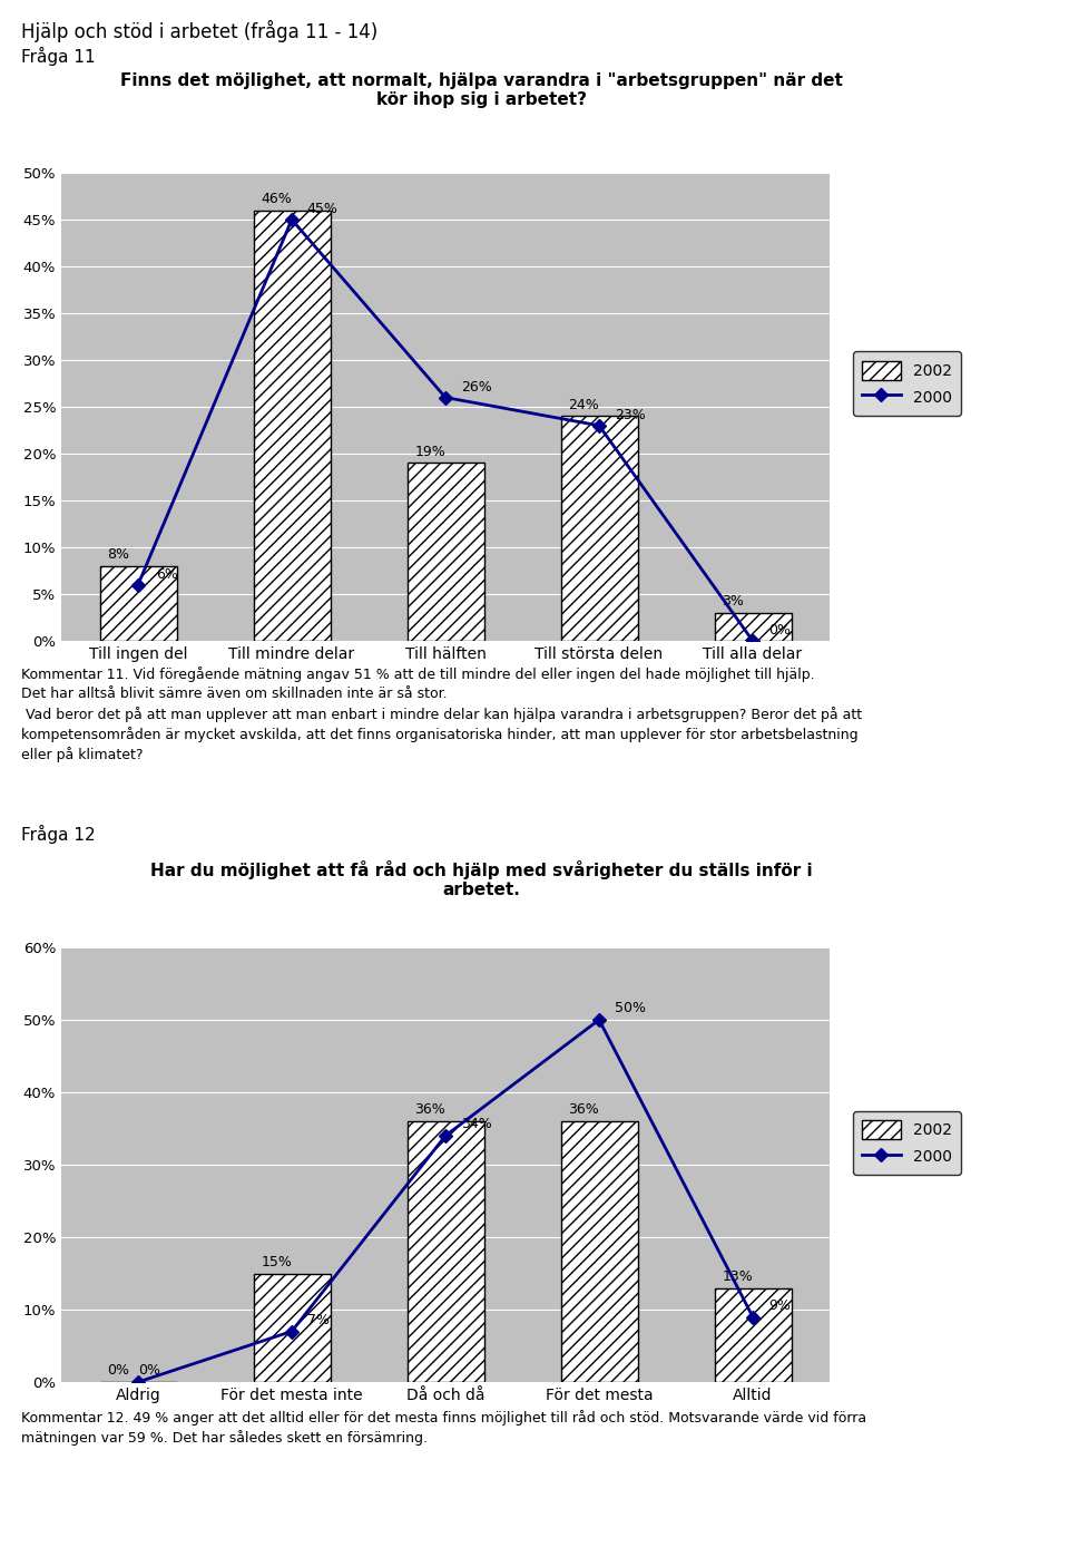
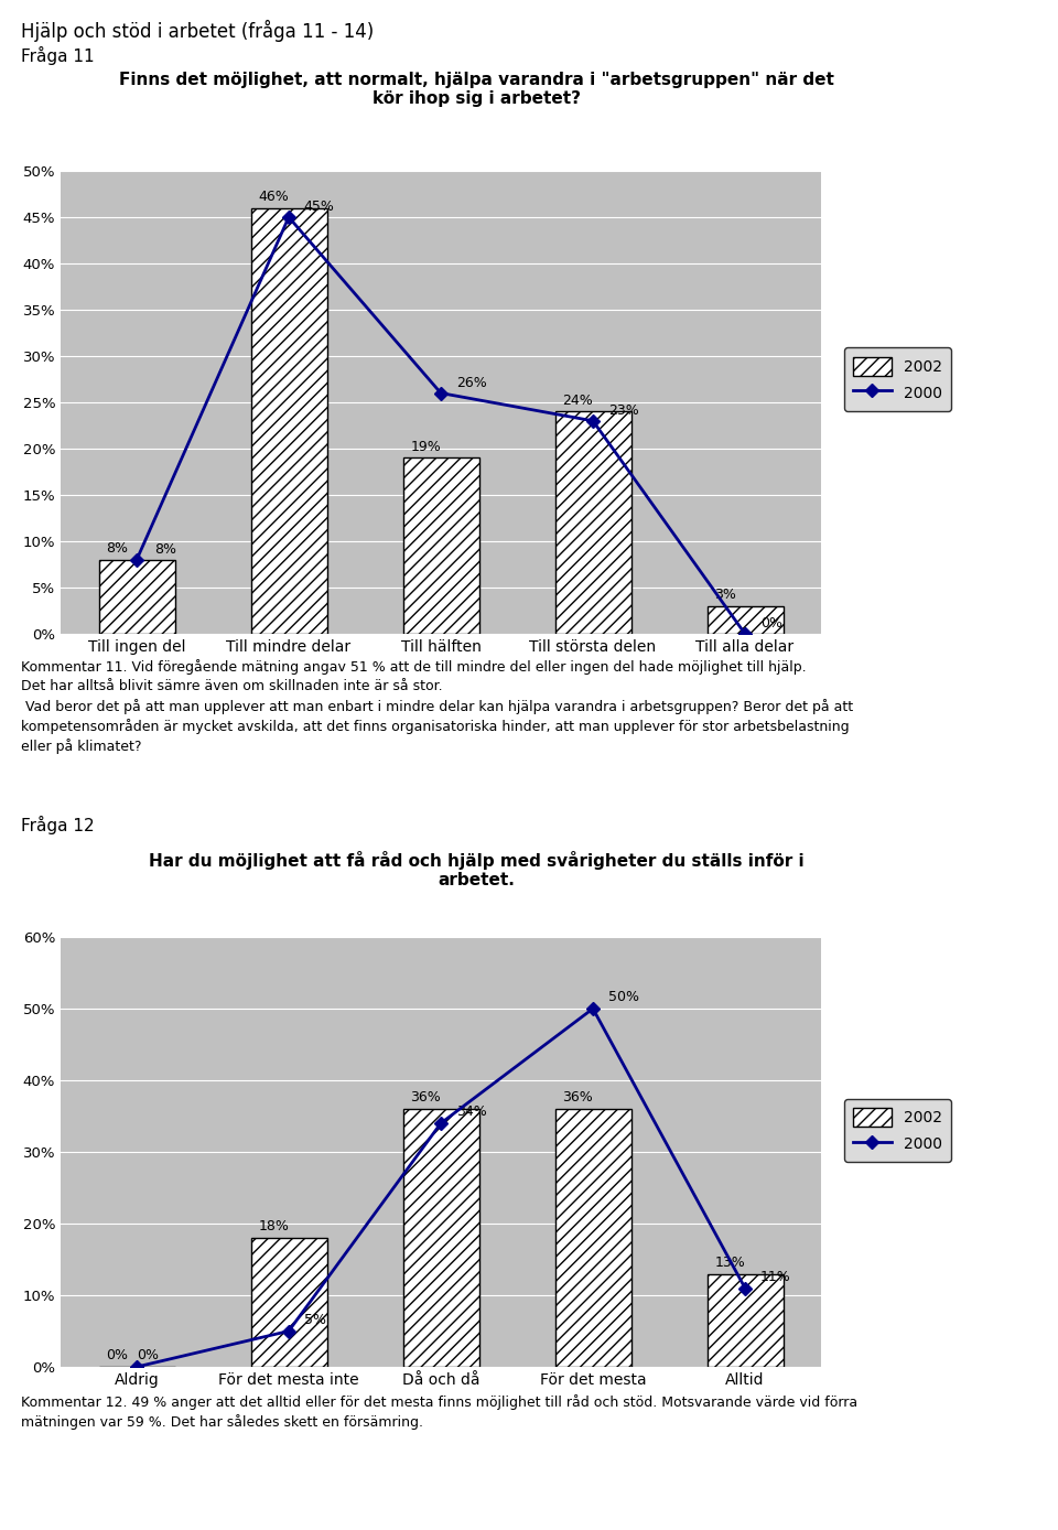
2000/Till ingen del: 6% -> 8%
2002/För det mesta inte: 15% -> 18%
2000/För det mesta inte: 7% -> 5%
2000/Alltid: 9% -> 11%
